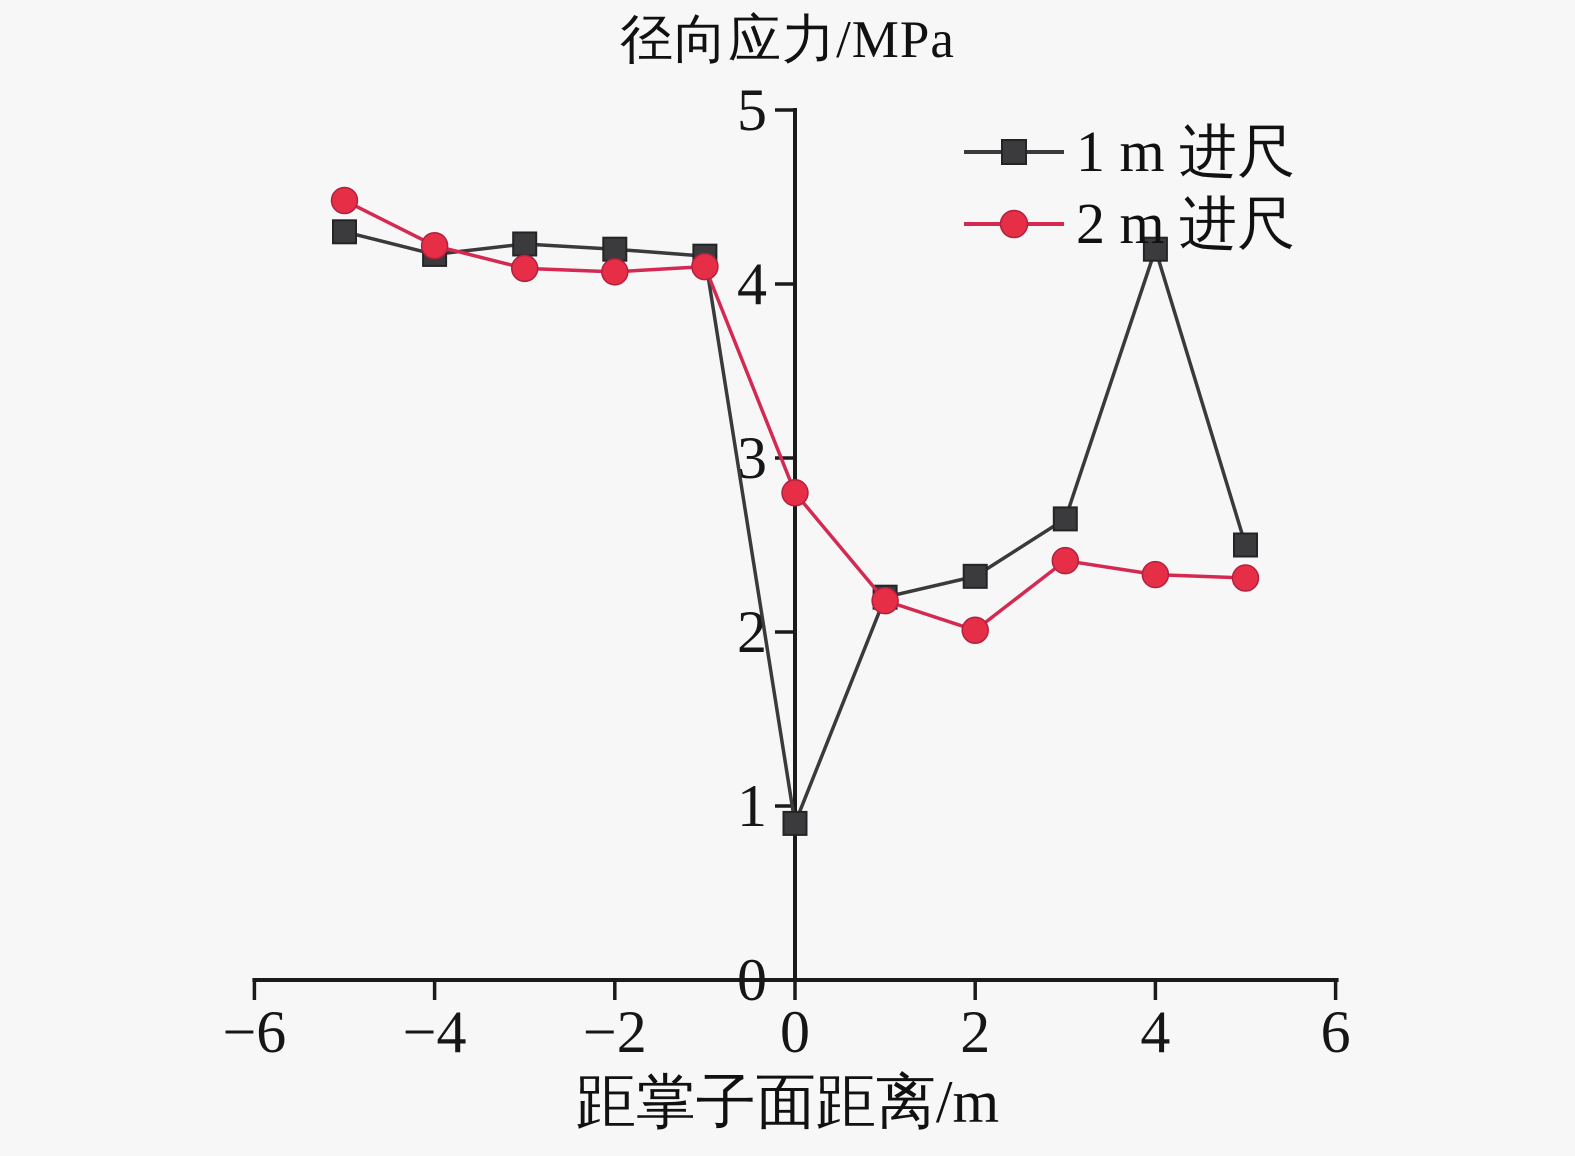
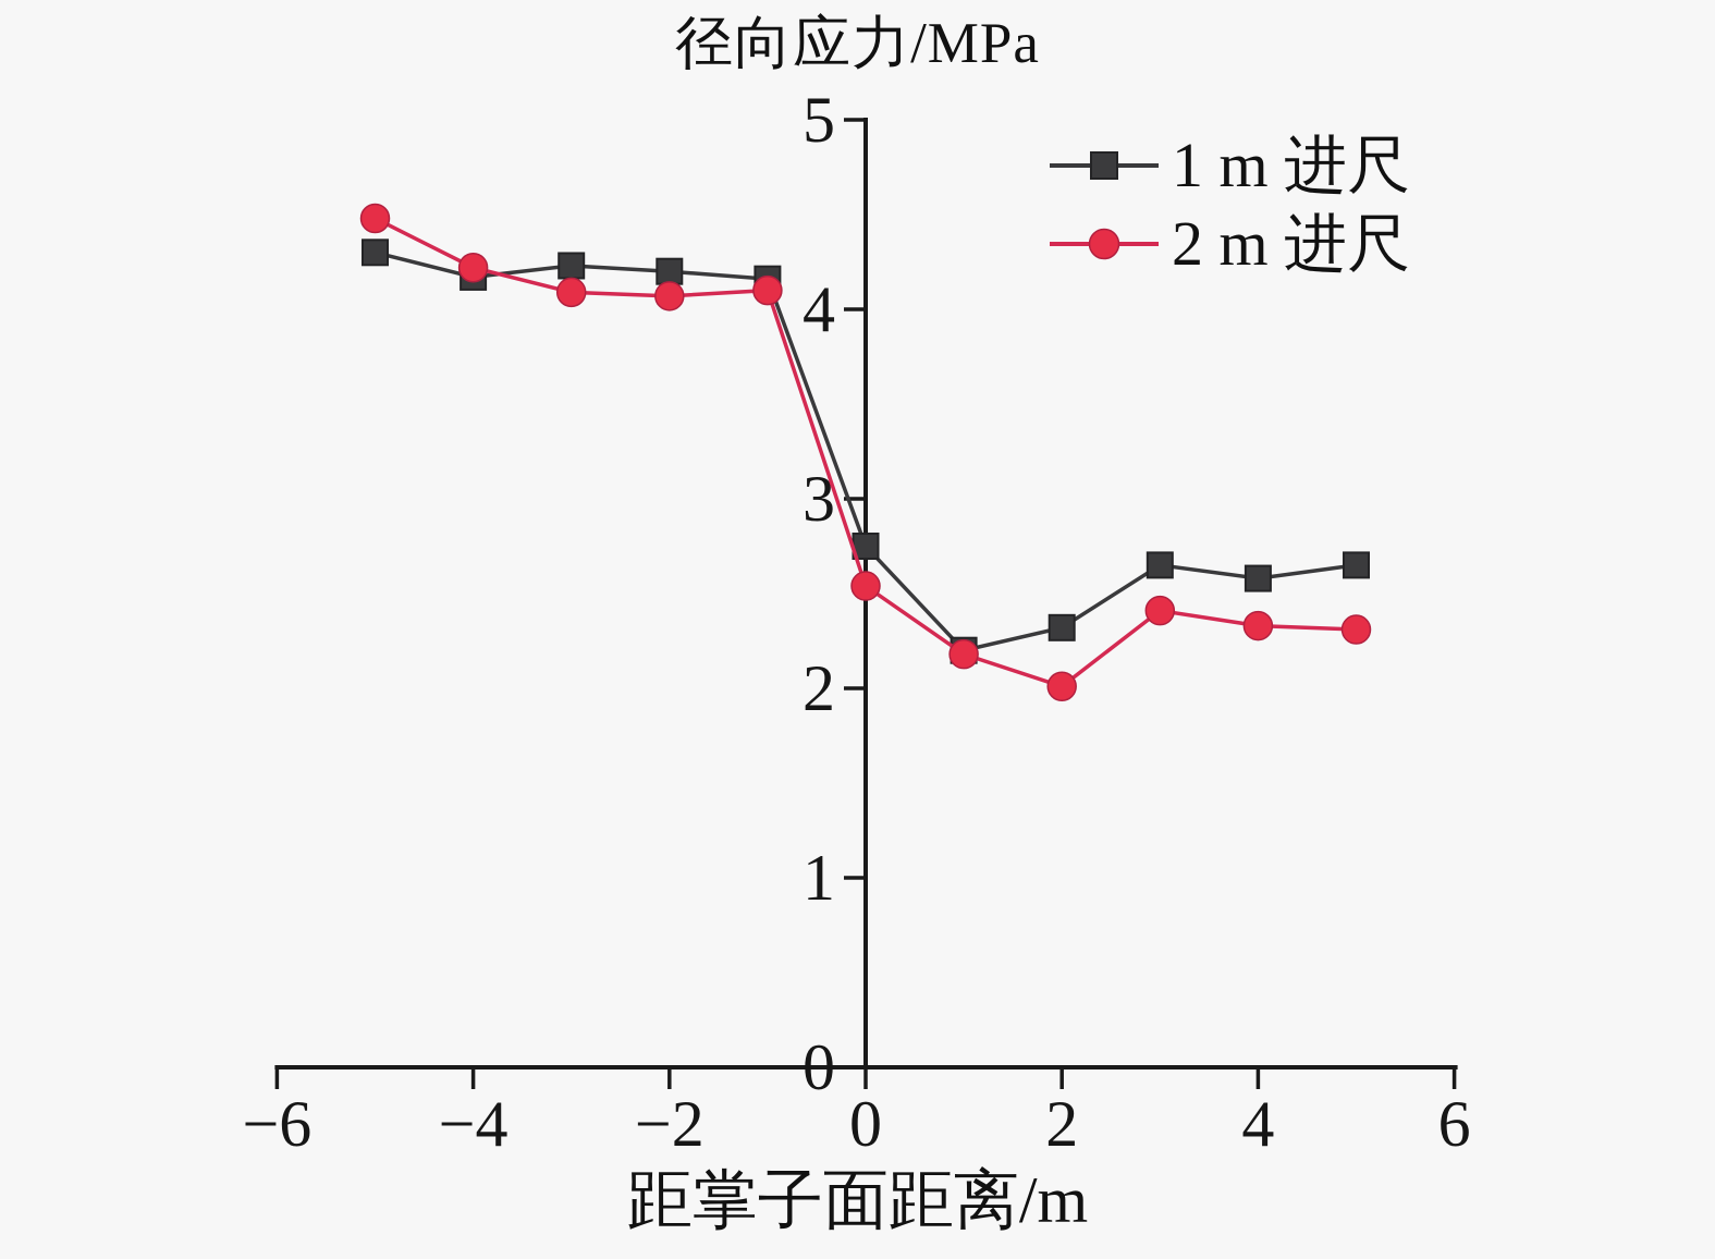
1 m 进尺/0: 0.9 -> 2.8
2 m 进尺/0: 2.8 -> 2.5
1 m 进尺/4: 4.2 -> 2.6
1 m 进尺/5: 2.5 -> 2.6
